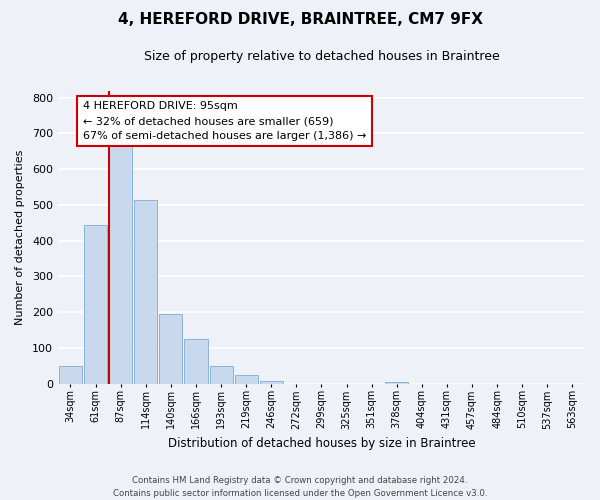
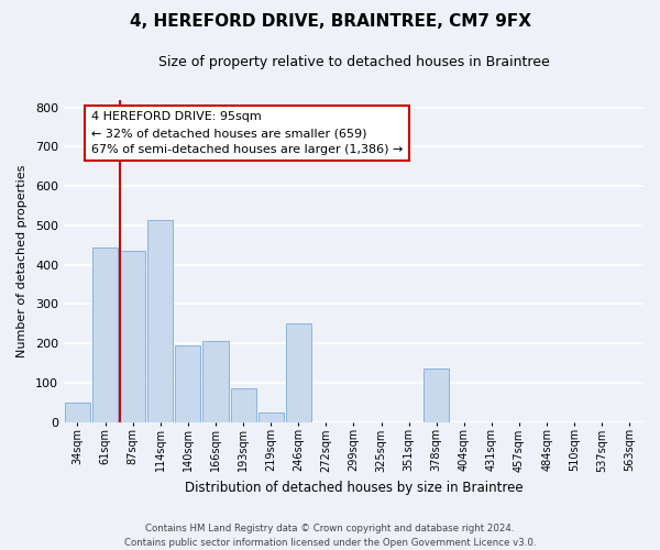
87sqm: 665 -> 435
166sqm: 125 -> 205
193sqm: 48 -> 85
246sqm: 8 -> 250
378sqm: 5 -> 135
